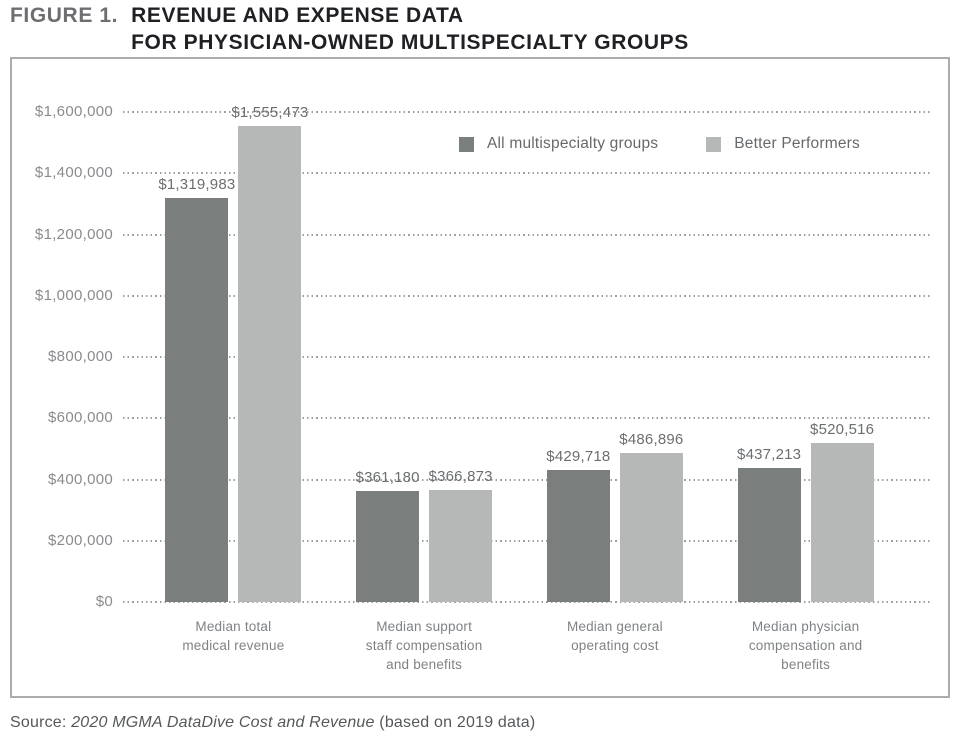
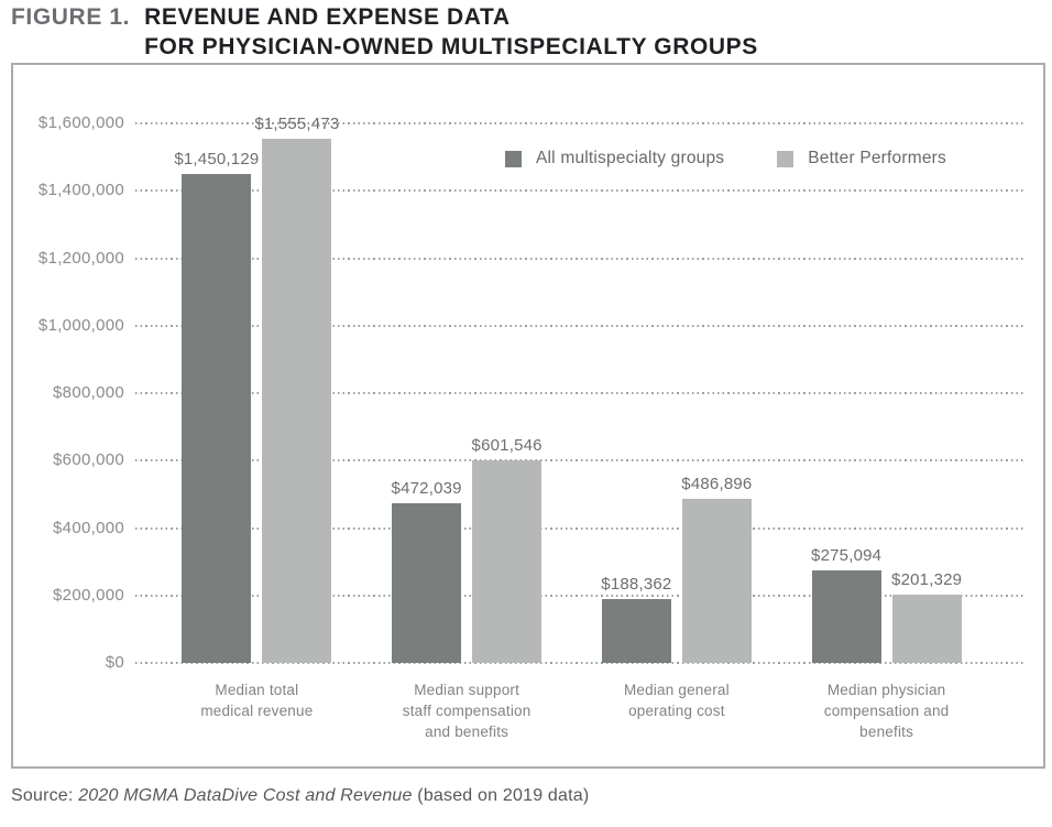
All multispecialty groups/Median total medical revenue: $1,319,983 -> $1,450,129
All multispecialty groups/Median support staff compensation and benefits: $361,180 -> $472,039
Better Performers/Median support staff compensation and benefits: $366,873 -> $601,546
All multispecialty groups/Median general operating cost: $429,718 -> $188,362
All multispecialty groups/Median physician compensation and benefits: $437,213 -> $275,094
Better Performers/Median physician compensation and benefits: $520,516 -> $201,329
